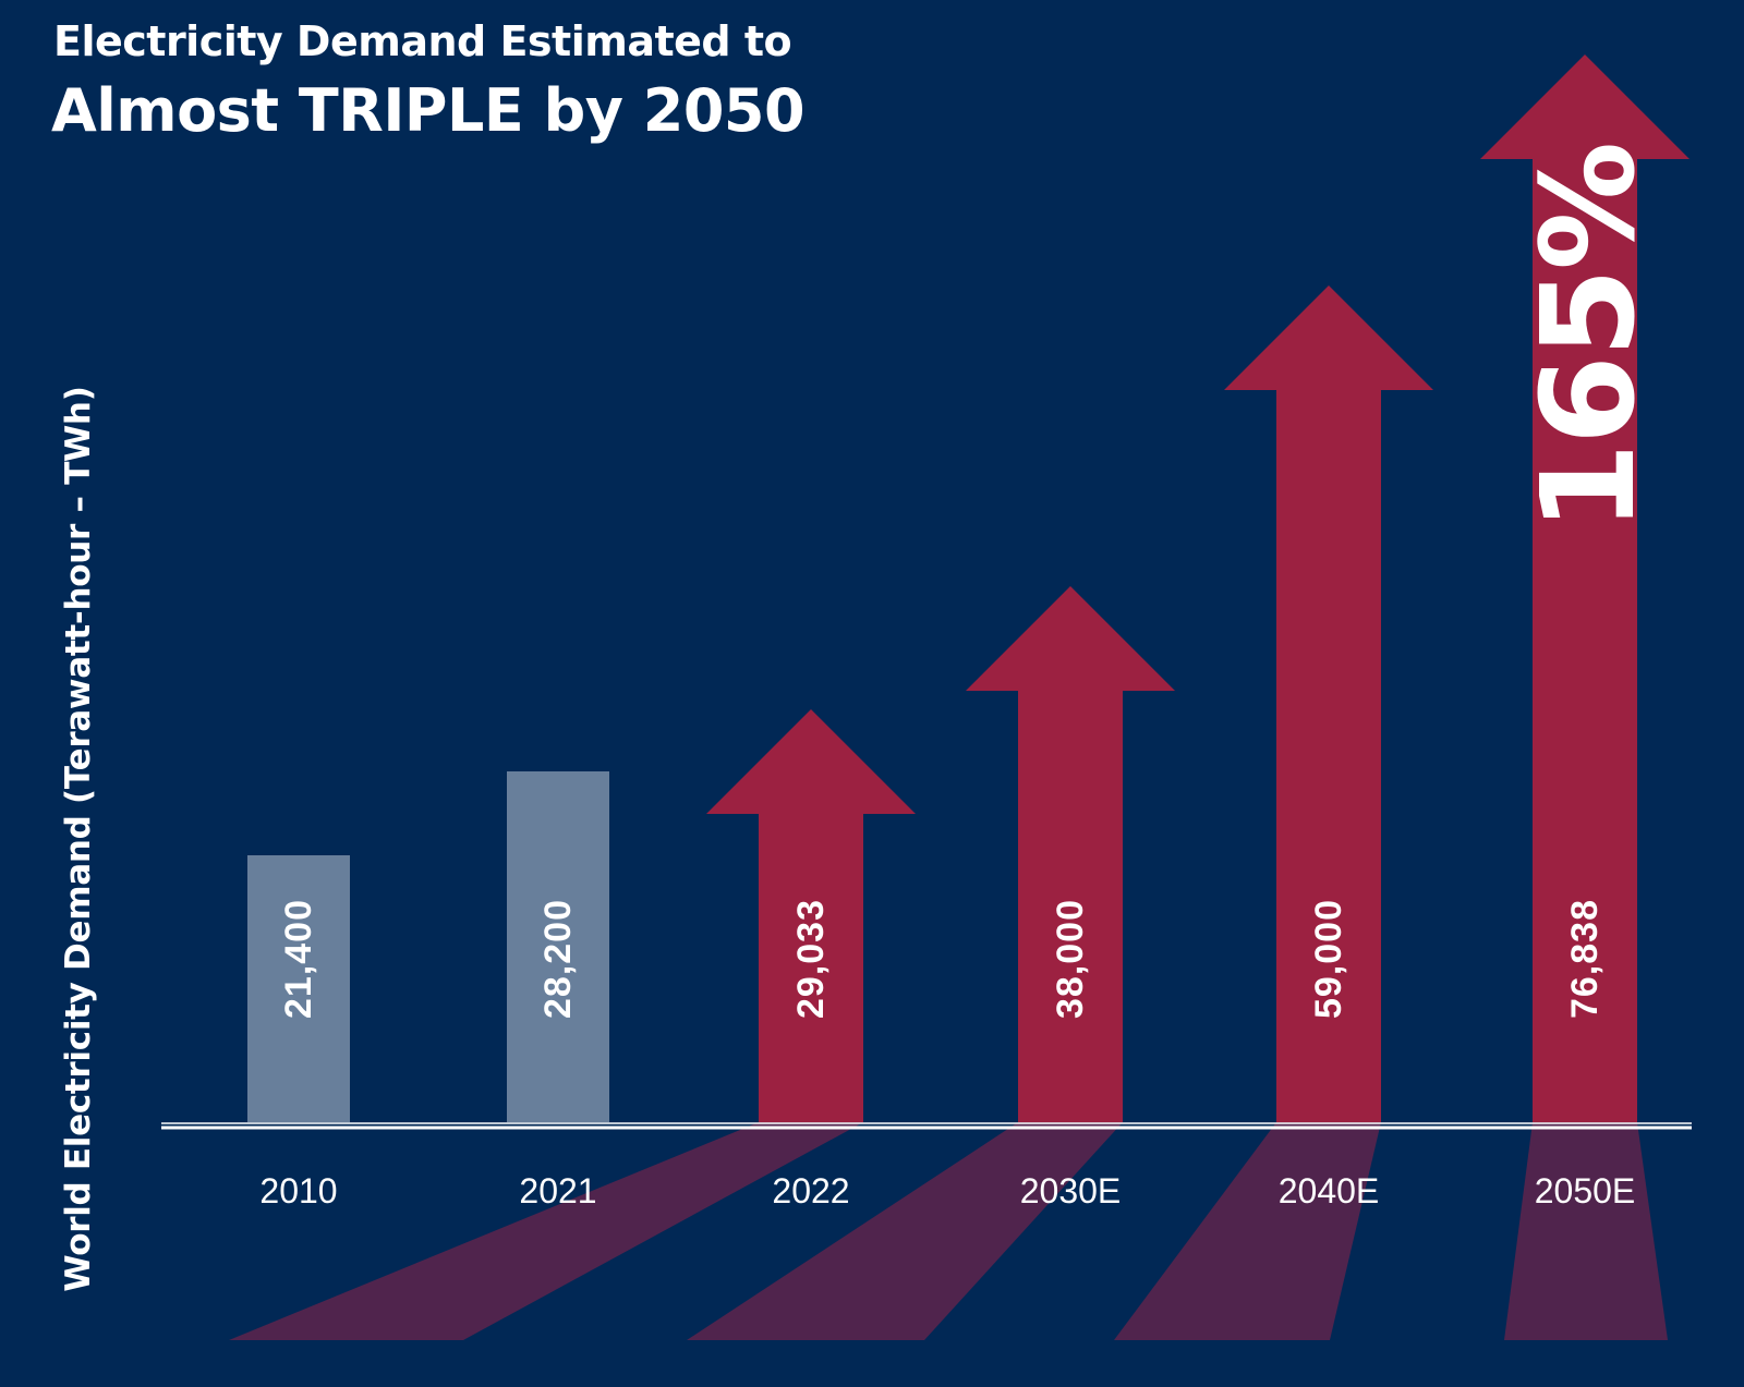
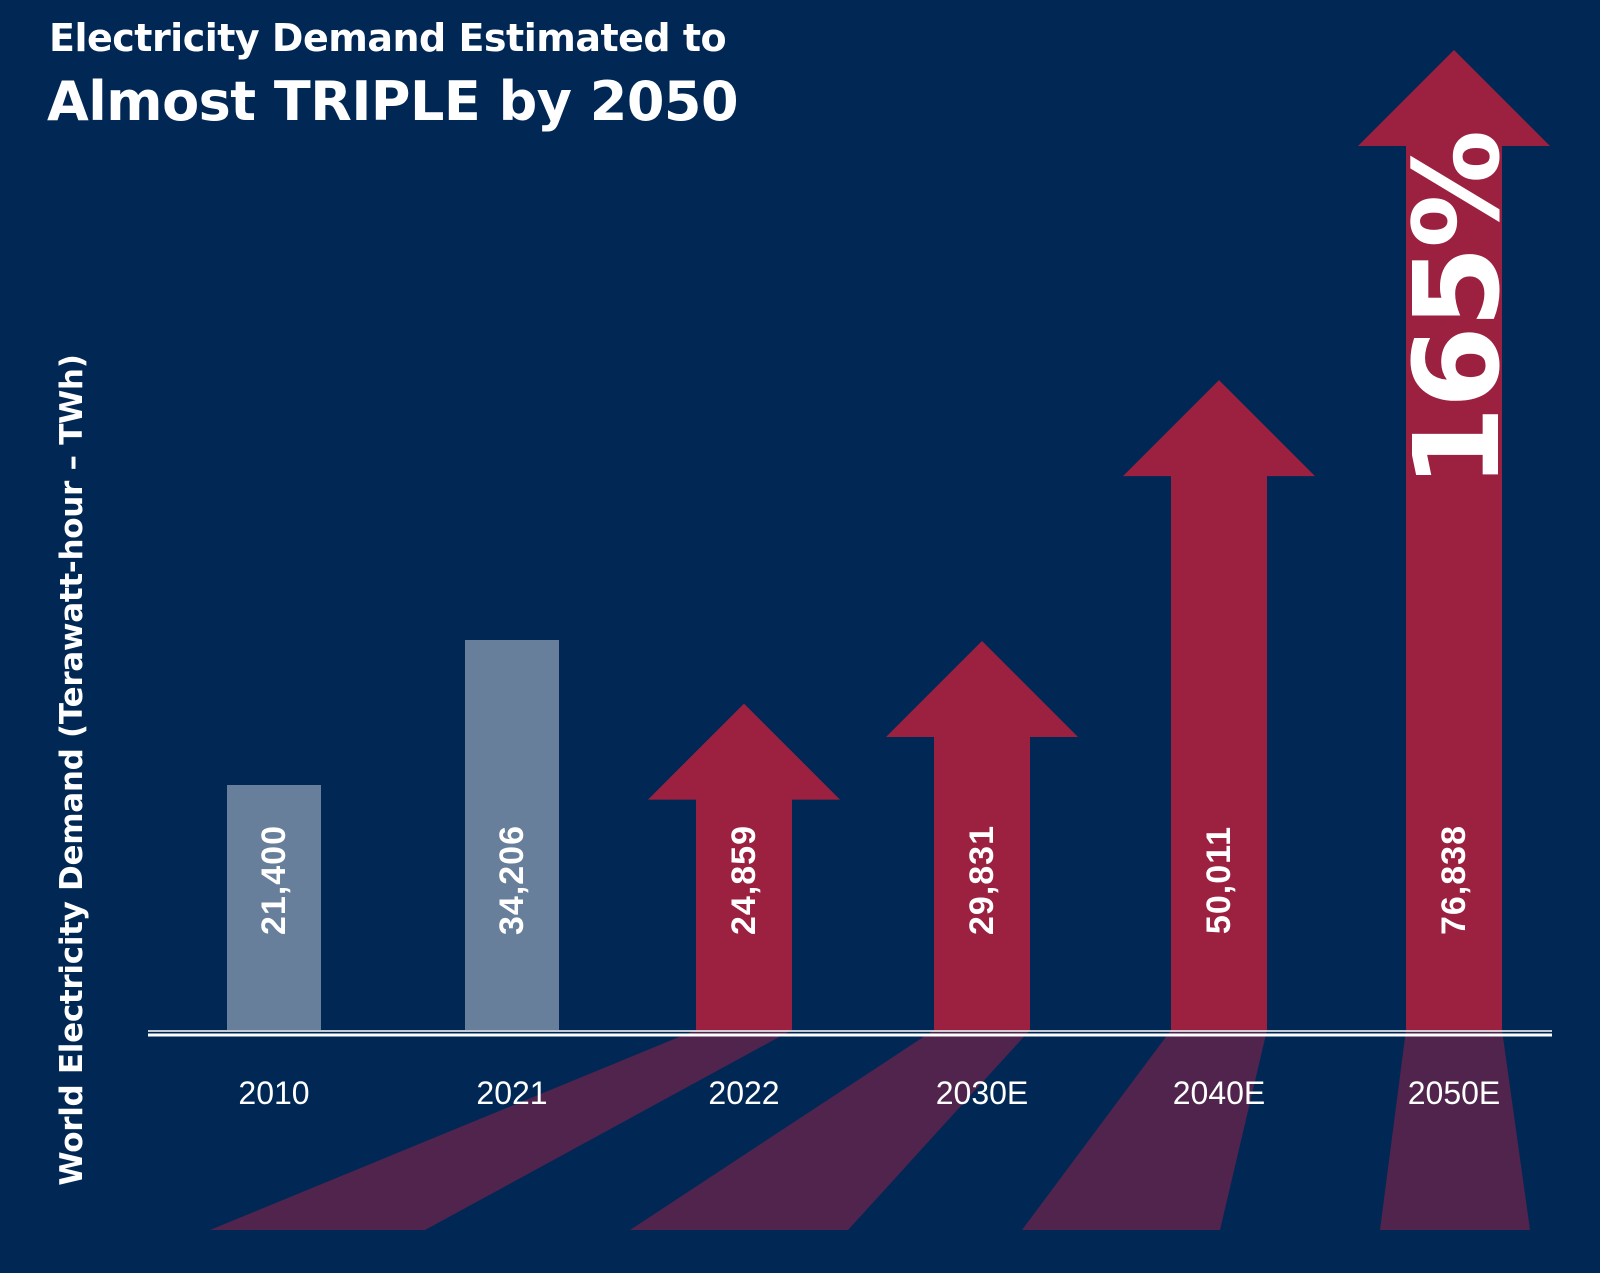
2021: 28,200 -> 34,206
2022: 29,033 -> 24,859
2030E: 38,000 -> 29,831
2040E: 59,000 -> 50,011
